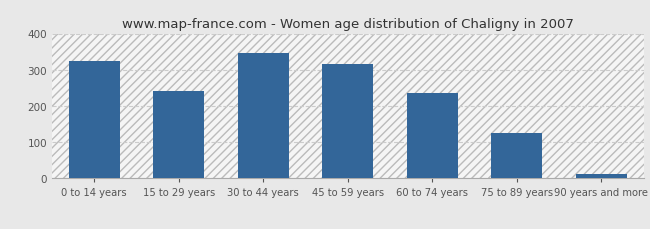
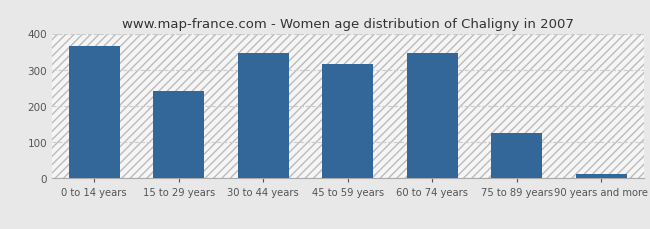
0 to 14 years: 325 -> 365
60 to 74 years: 236 -> 345
